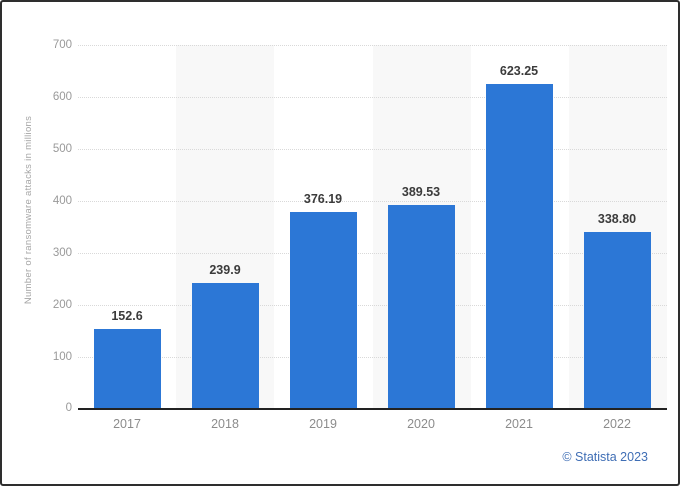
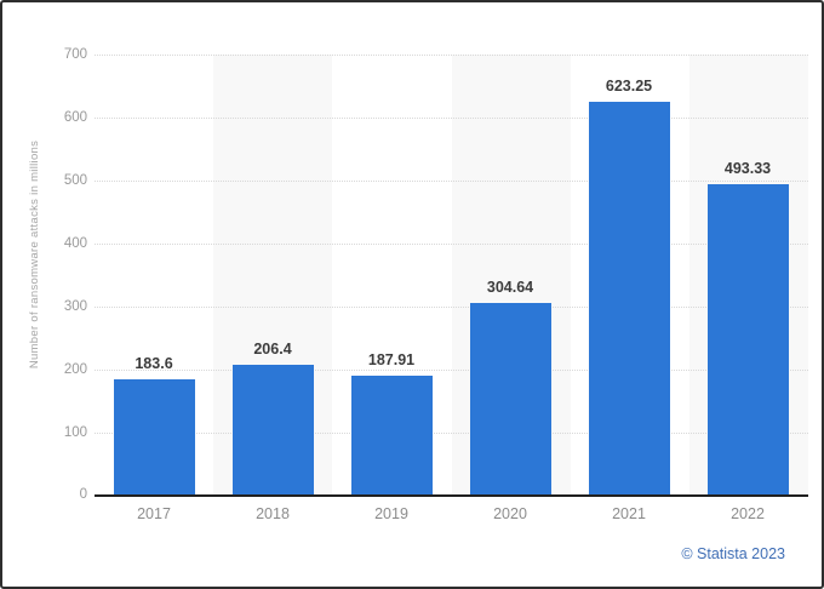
2017: 152.6 -> 183.6
2018: 239.9 -> 206.4
2019: 376.19 -> 187.91
2020: 389.53 -> 304.64
2022: 338.80 -> 493.33
